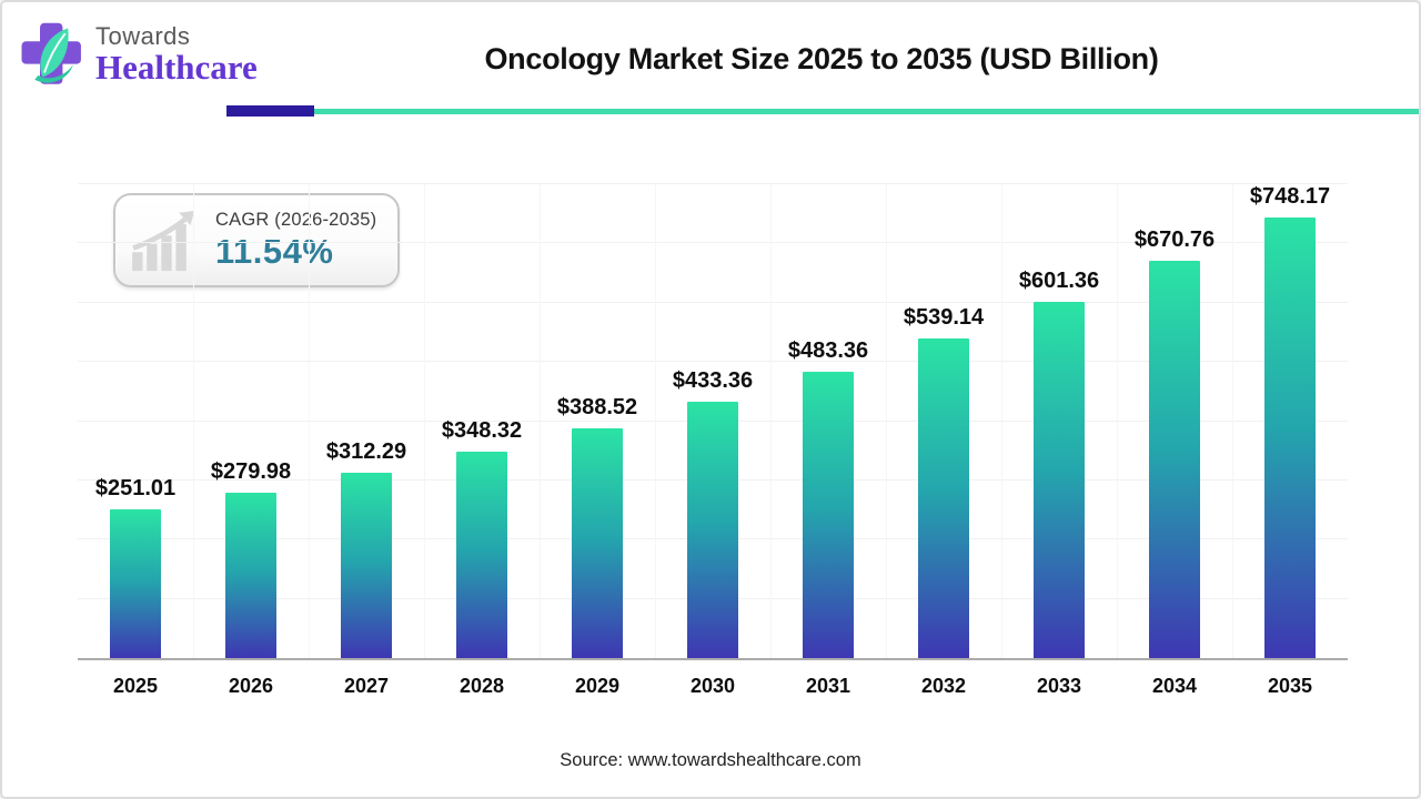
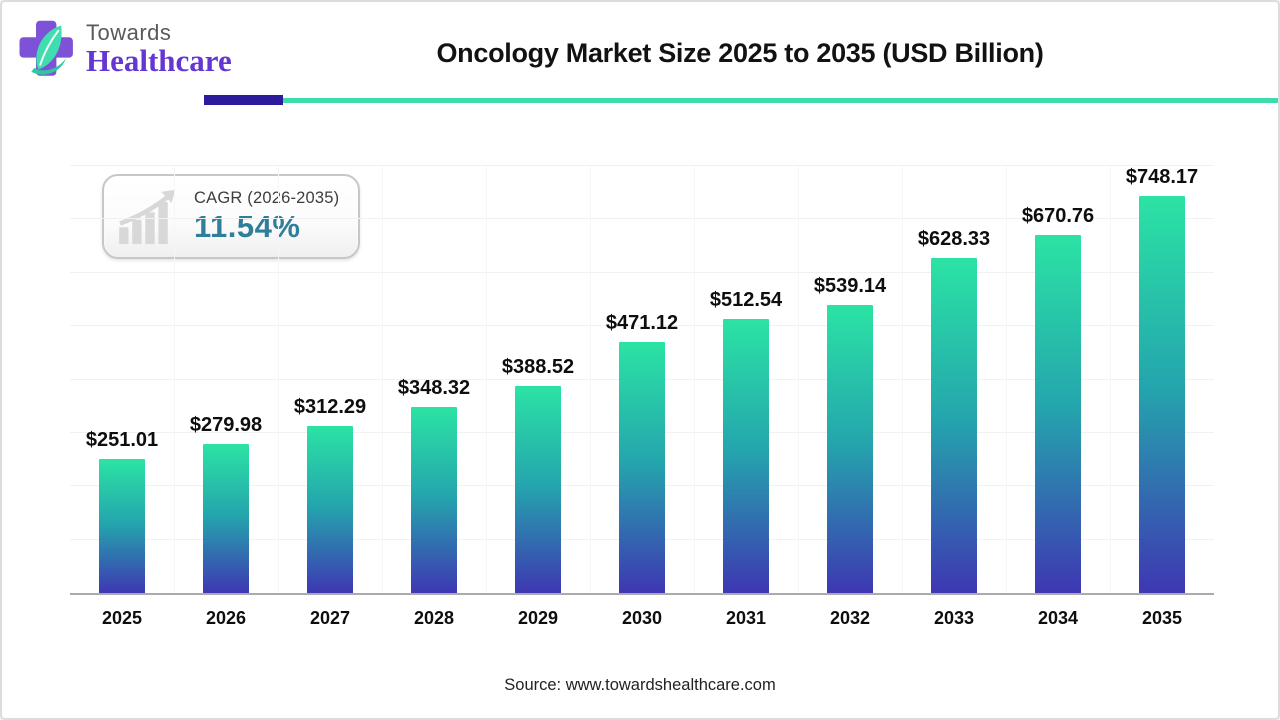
2030: $433.36 -> $471.12
2031: $483.36 -> $512.54
2033: $601.36 -> $628.33
